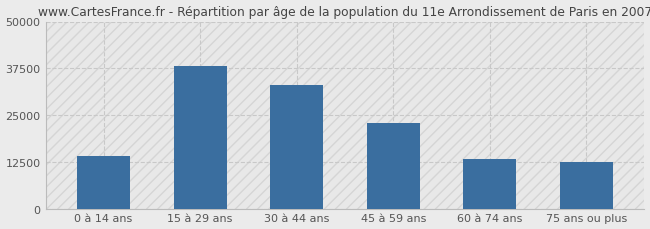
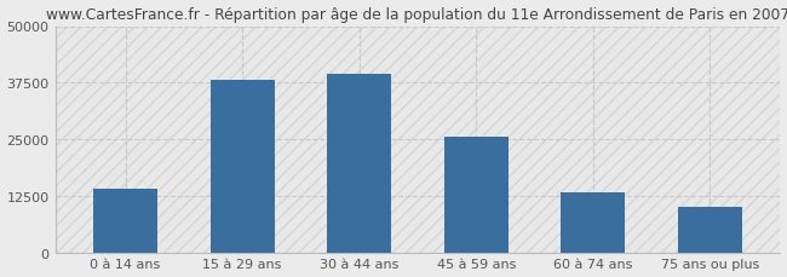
30 à 44 ans: 33000 -> 39500
45 à 59 ans: 23000 -> 25500
75 ans ou plus: 12500 -> 10000
